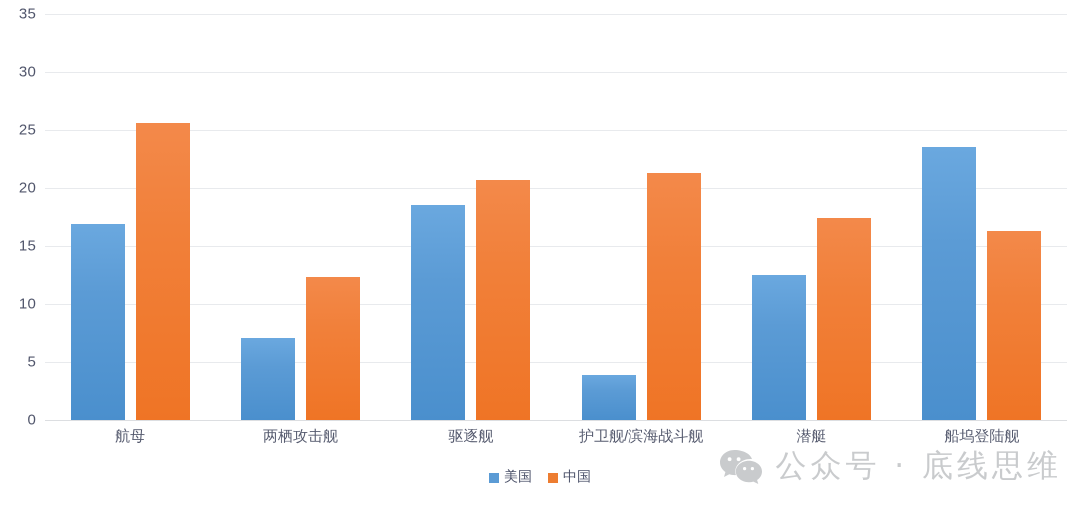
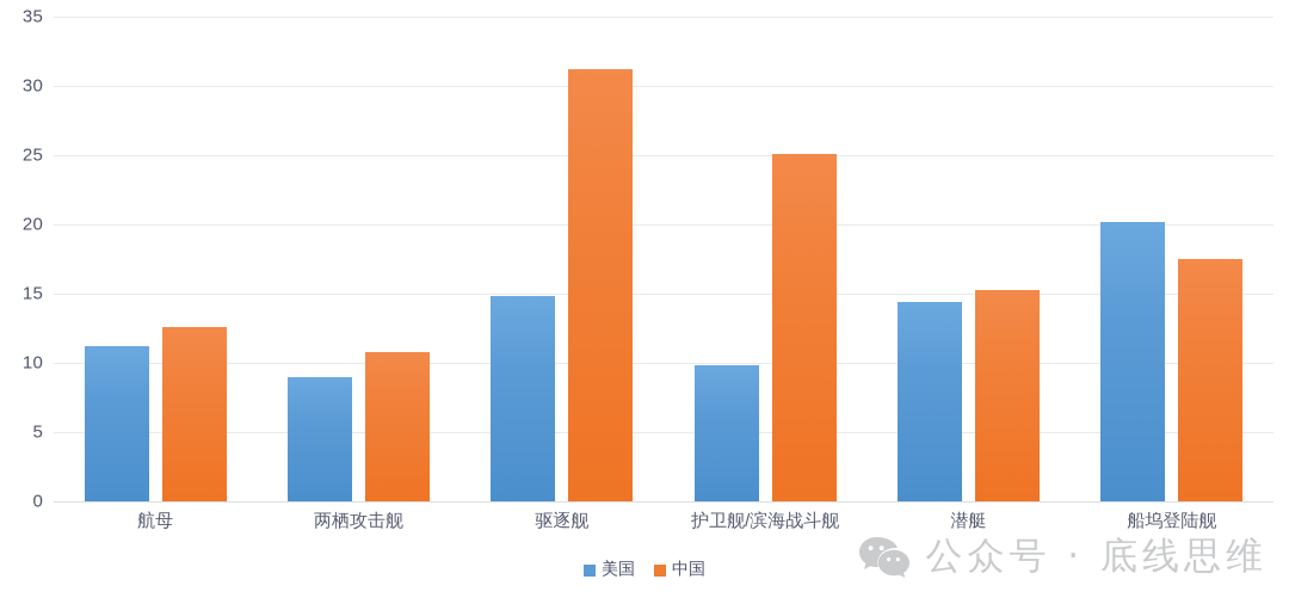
美国/航母: 16.9 -> 11.2
中国/航母: 25.6 -> 12.6
美国/两栖攻击舰: 7.1 -> 9.0
中国/两栖攻击舰: 12.3 -> 10.8
美国/驱逐舰: 18.5 -> 14.8
中国/驱逐舰: 20.7 -> 31.2
美国/护卫舰/滨海战斗舰: 3.9 -> 9.8
中国/护卫舰/滨海战斗舰: 21.3 -> 25.1
美国/潜艇: 12.5 -> 14.4
中国/潜艇: 17.4 -> 15.3
美国/船坞登陆舰: 23.5 -> 20.2
中国/船坞登陆舰: 16.3 -> 17.5
